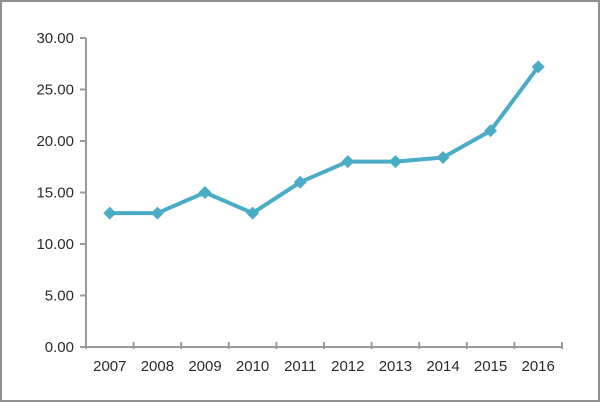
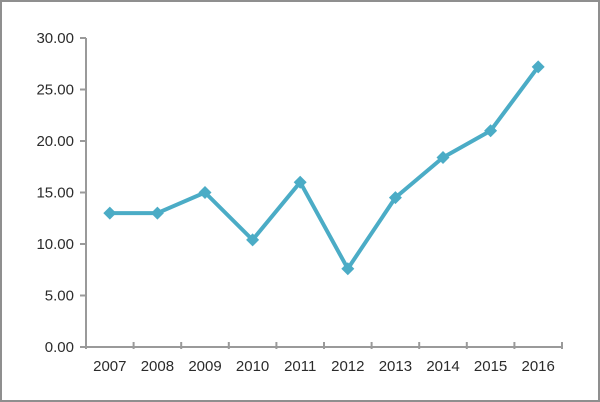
2010: 13.0 -> 10.4
2012: 18.0 -> 7.6
2013: 18.0 -> 14.5
